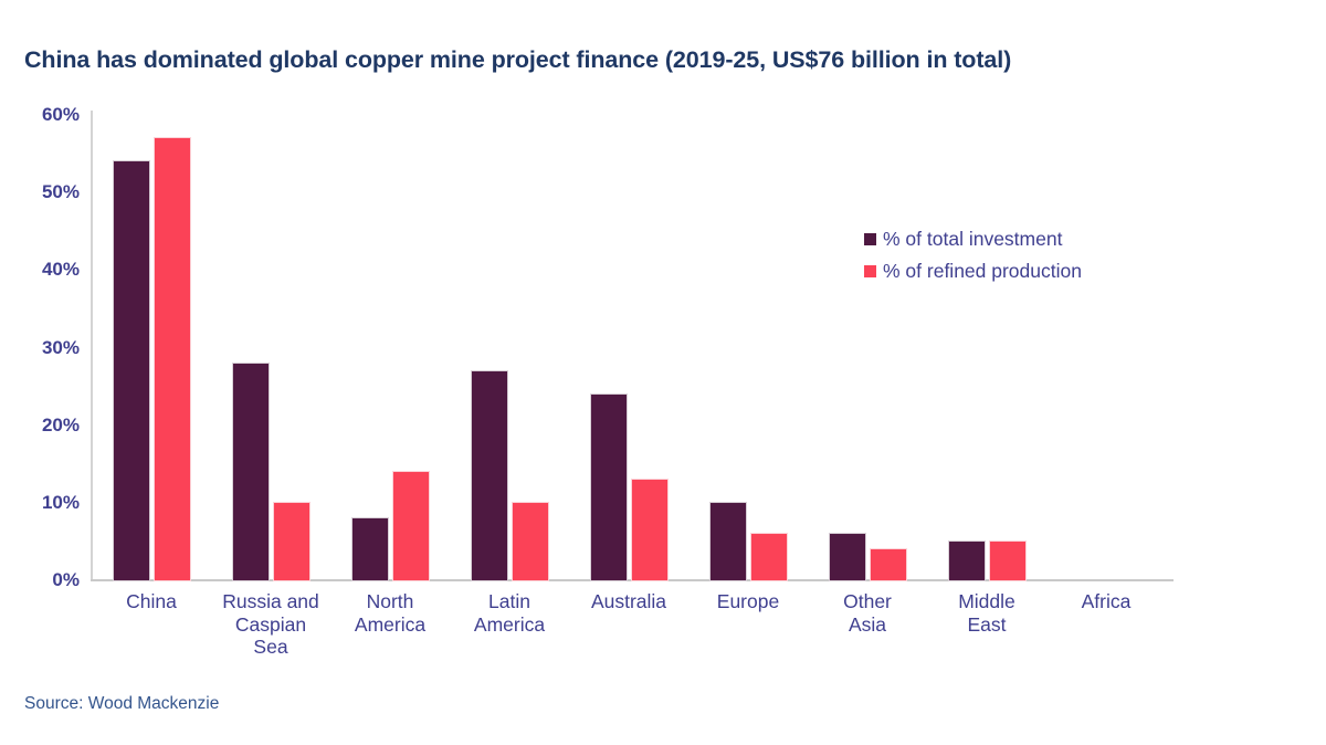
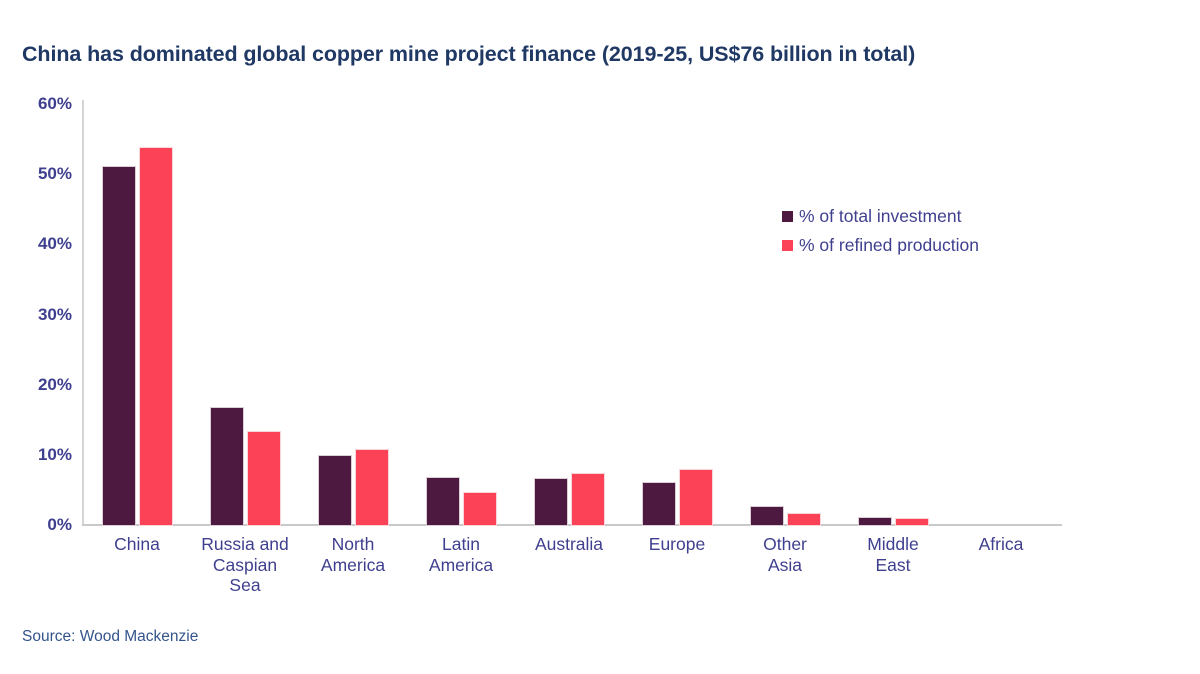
% of total investment/China: 54% -> 51%
% of refined production/China: 57% -> 54%
% of total investment/Russia and Caspian Sea: 28% -> 17%
% of refined production/Russia and Caspian Sea: 10% -> 13%
% of total investment/North America: 8% -> 10%
% of refined production/North America: 14% -> 11%
% of total investment/Latin America: 27% -> 7%
% of refined production/Latin America: 10% -> 5%
% of total investment/Australia: 24% -> 7%
% of refined production/Australia: 13% -> 7%
% of total investment/Europe: 10% -> 6%
% of refined production/Europe: 6% -> 8%
% of total investment/Other Asia: 6% -> 2%
% of refined production/Other Asia: 4% -> 2%
% of total investment/Middle East: 5% -> 1%
% of refined production/Middle East: 5% -> 1%
